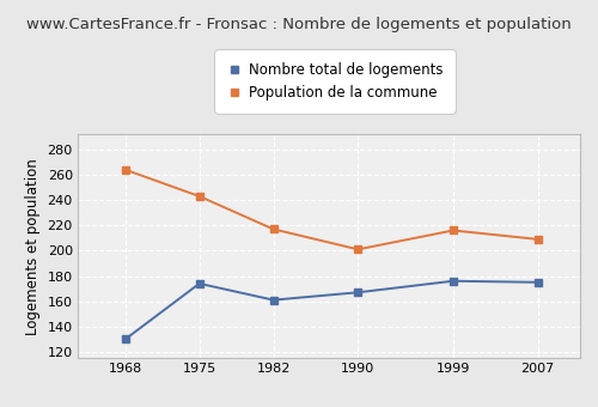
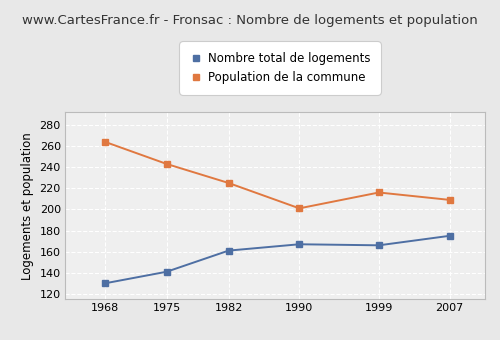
Nombre total de logements/1975: 174 -> 141
Population de la commune/1982: 217 -> 225
Nombre total de logements/1999: 176 -> 166
